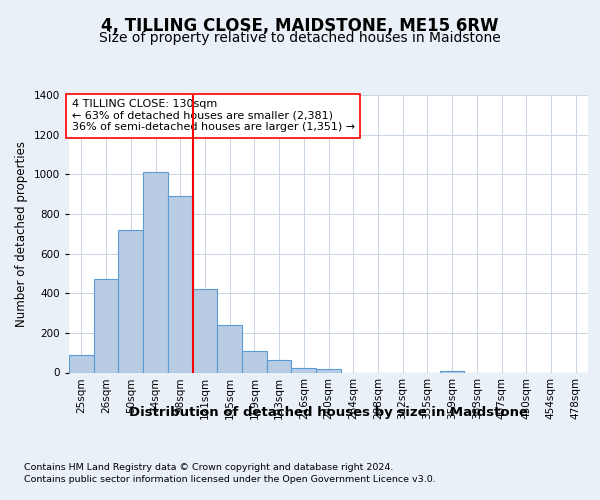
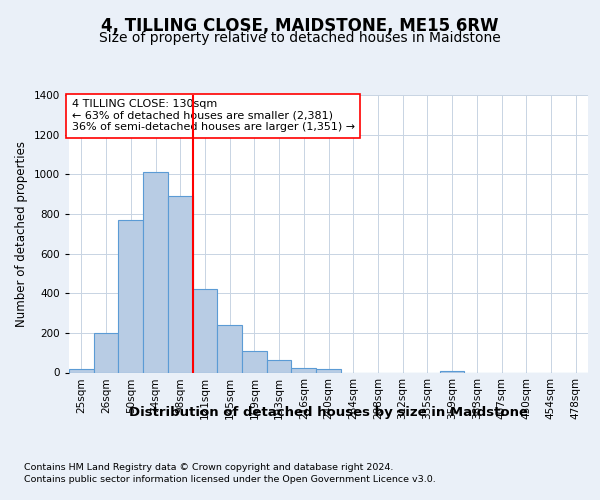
25sqm: 90 -> 20
26sqm: 470 -> 200
50sqm: 720 -> 770
